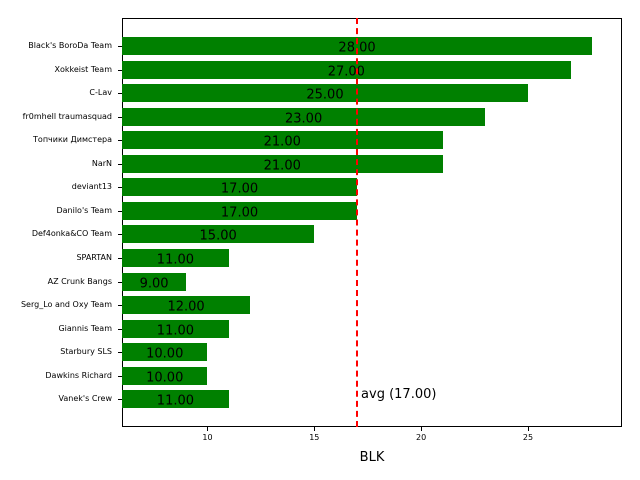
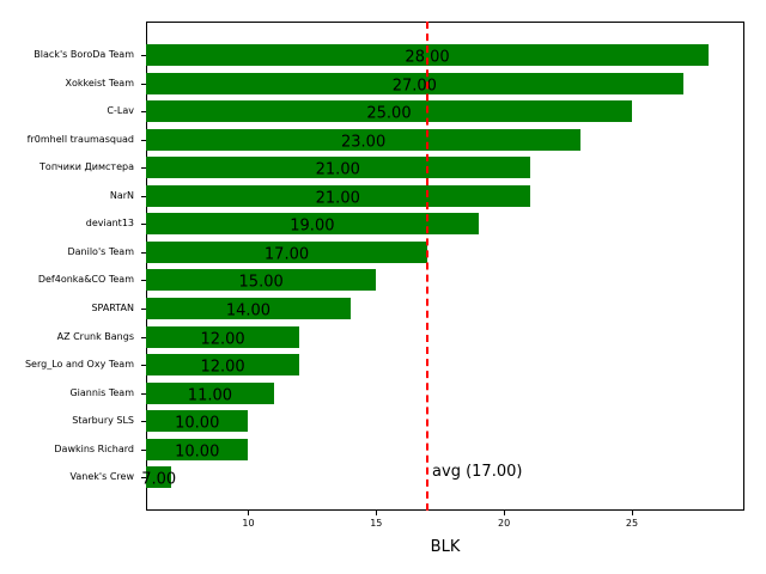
deviant13: 17.00 -> 19.00
SPARTAN: 11.00 -> 14.00
AZ Crunk Bangs: 9.00 -> 12.00
Vanek's Crew: 11.00 -> 7.00
